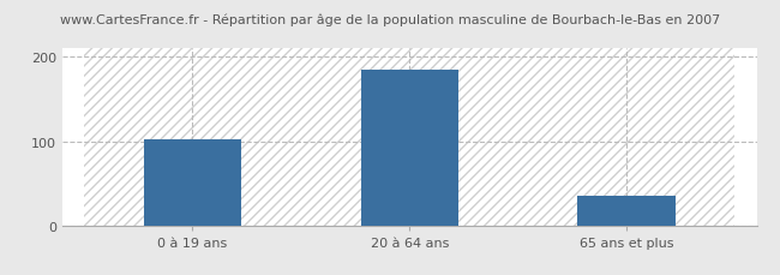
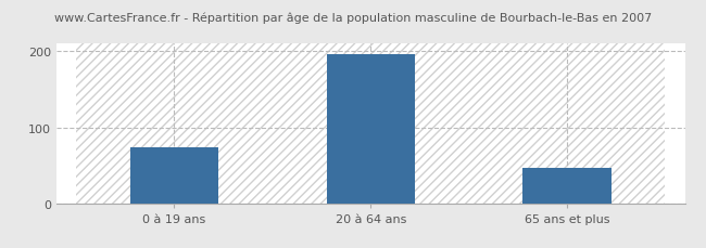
0 à 19 ans: 102 -> 74
20 à 64 ans: 185 -> 196
65 ans et plus: 35 -> 46
